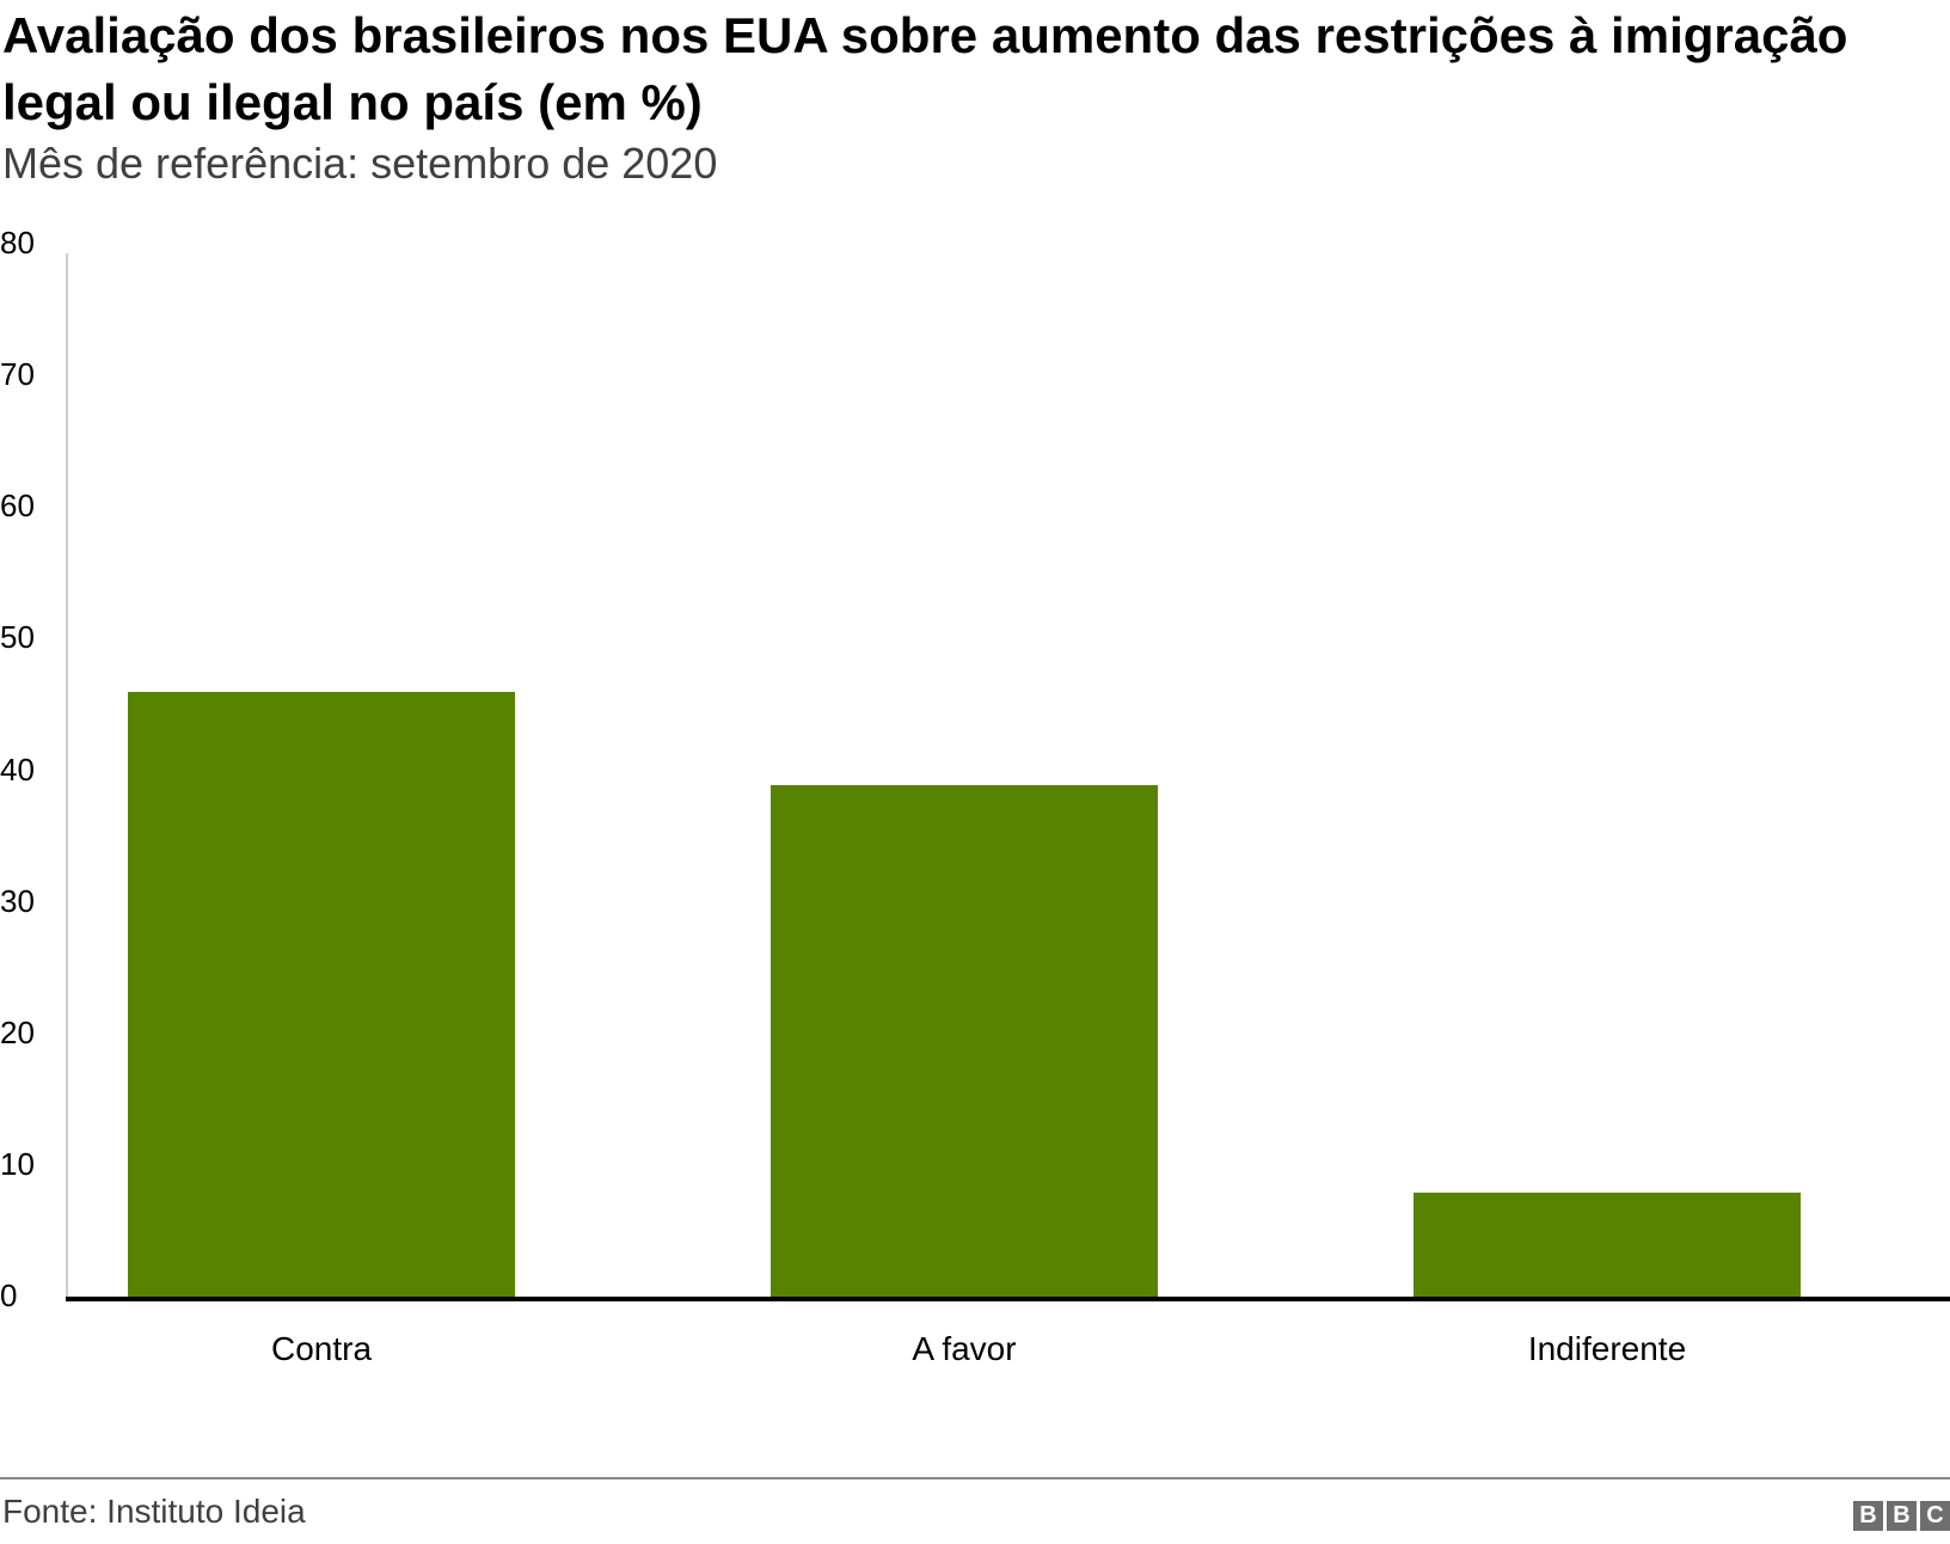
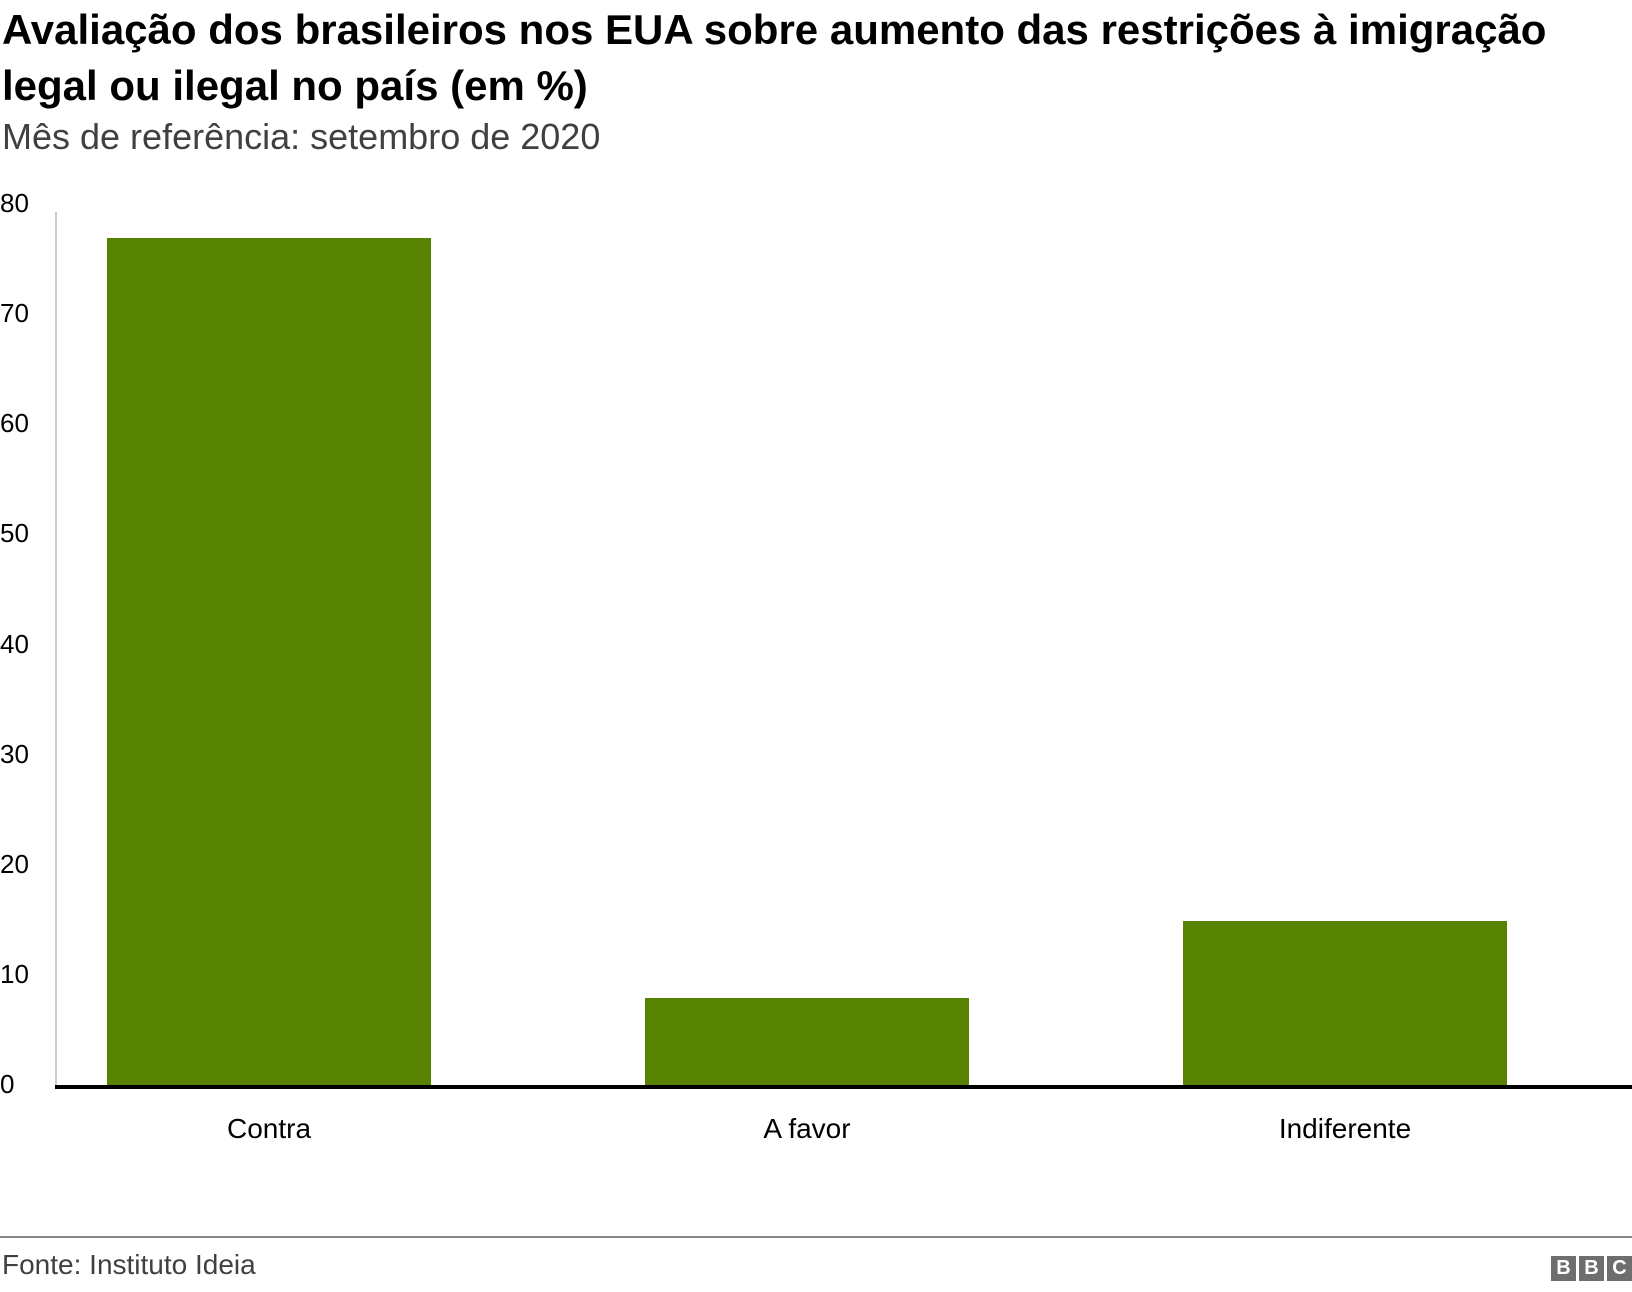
Contra: 46 -> 77
A favor: 39 -> 8
Indiferente: 8 -> 15
